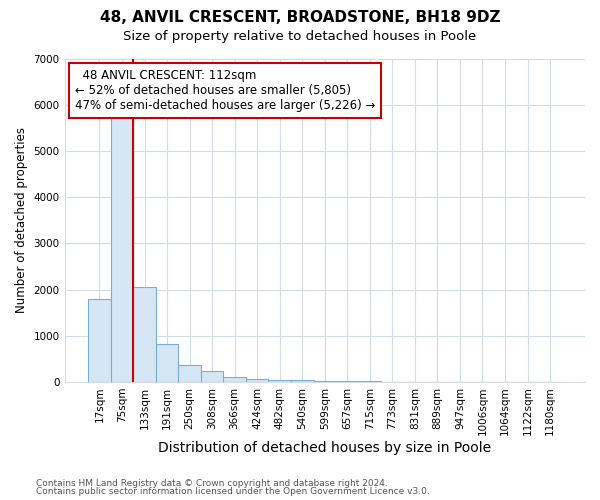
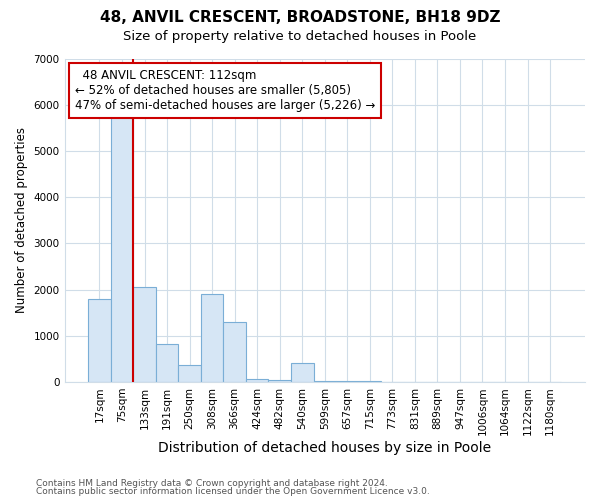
308sqm: 230 -> 1900
366sqm: 110 -> 1300
540sqm: 30 -> 400
